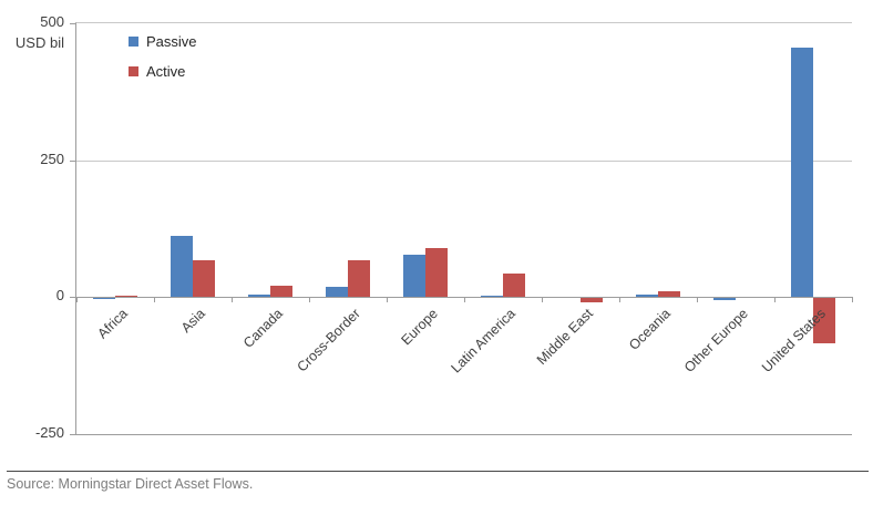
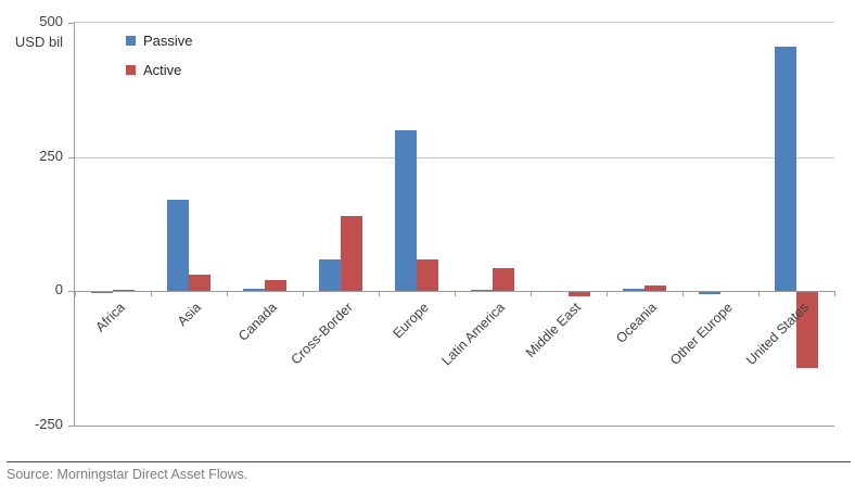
Passive/Asia: 110 -> 170
Active/Asia: 70 -> 30
Passive/Cross-Border: 20 -> 60
Active/Cross-Border: 70 -> 140
Passive/Europe: 80 -> 300
Active/Europe: 90 -> 60
Active/United States: -80 -> -140
